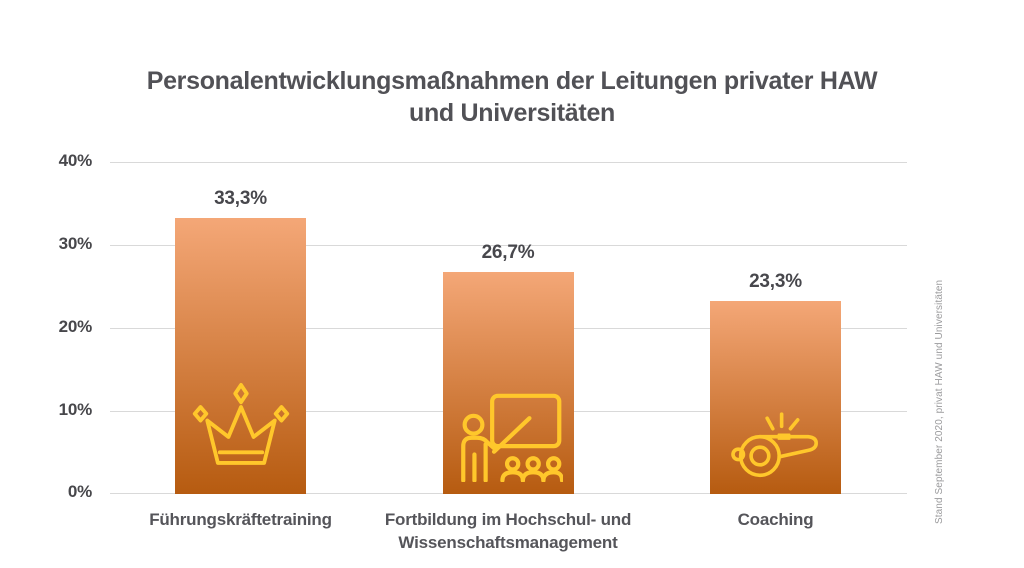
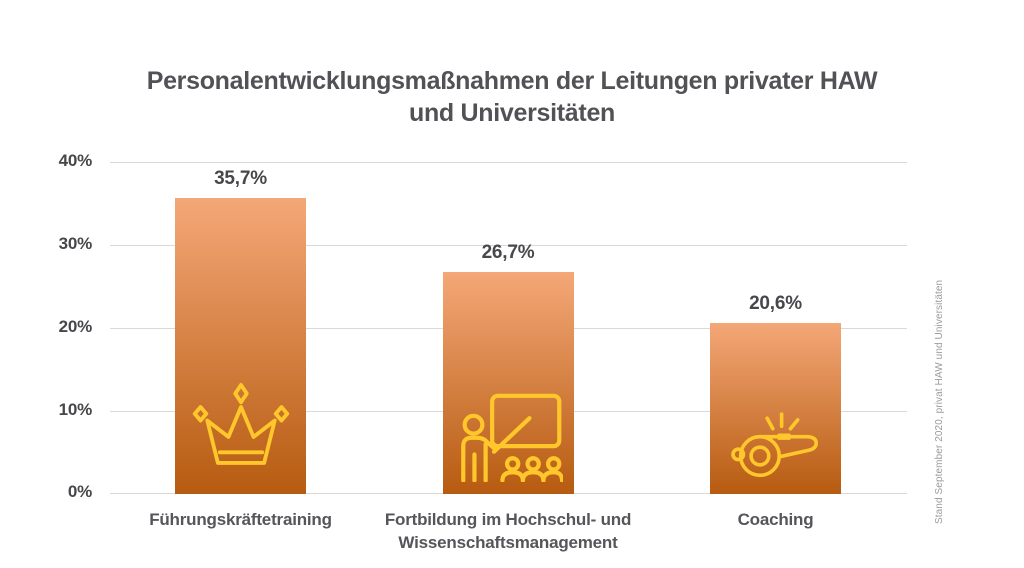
Führungskräftetraining: 33,3% -> 35,7%
Coaching: 23,3% -> 20,6%
